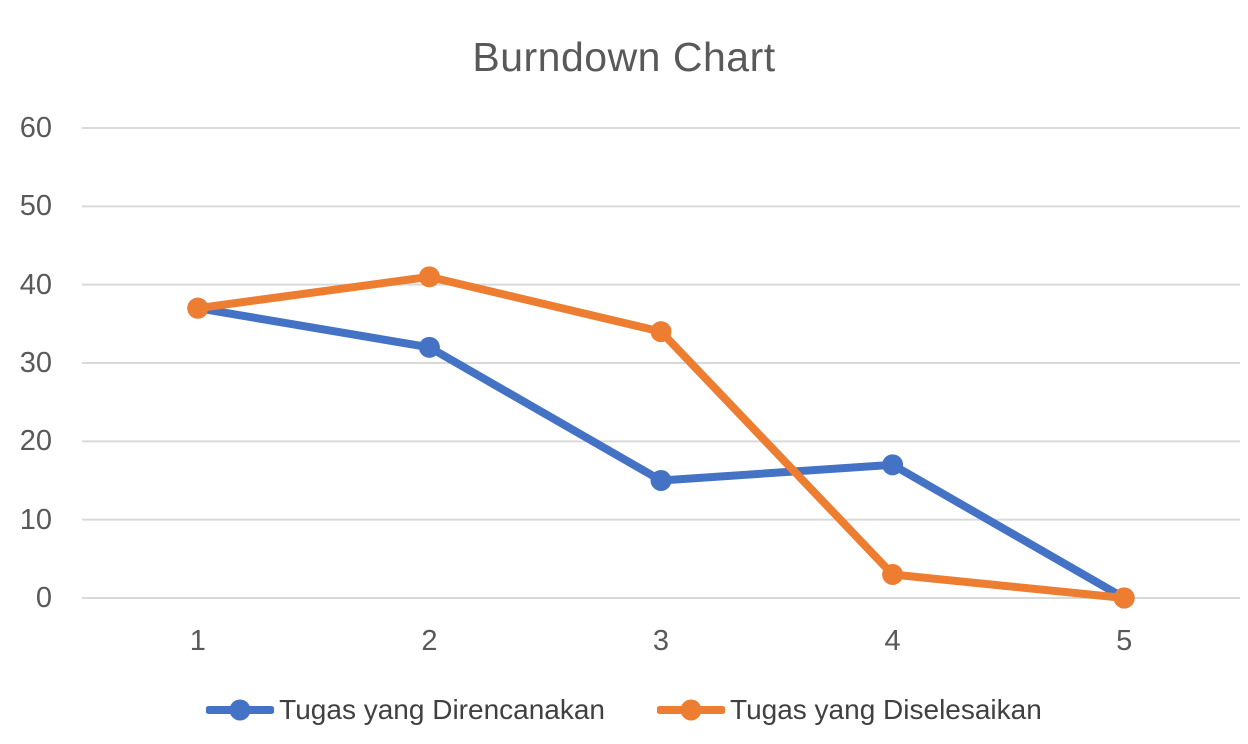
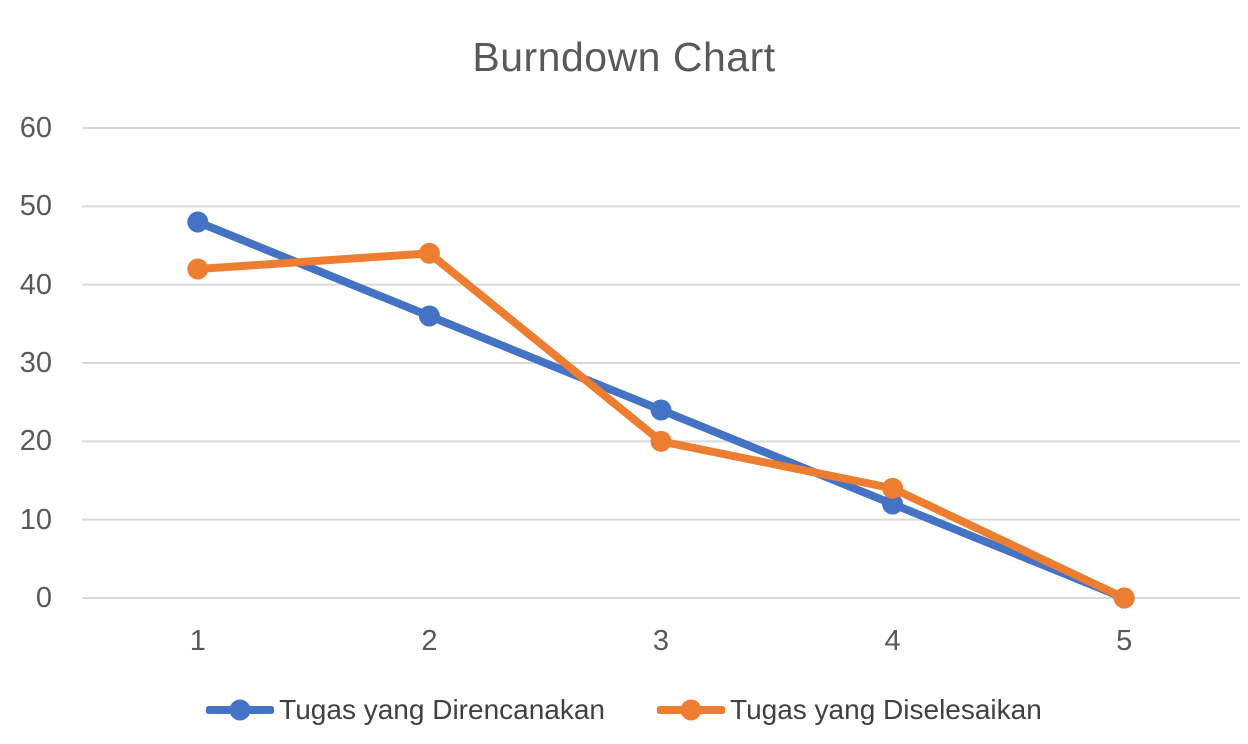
Tugas yang Direncanakan/1: 37 -> 48
Tugas yang Diselesaikan/1: 37 -> 42
Tugas yang Direncanakan/2: 32 -> 36
Tugas yang Diselesaikan/2: 41 -> 44
Tugas yang Direncanakan/3: 15 -> 24
Tugas yang Diselesaikan/3: 34 -> 20
Tugas yang Direncanakan/4: 17 -> 12
Tugas yang Diselesaikan/4: 3 -> 14
